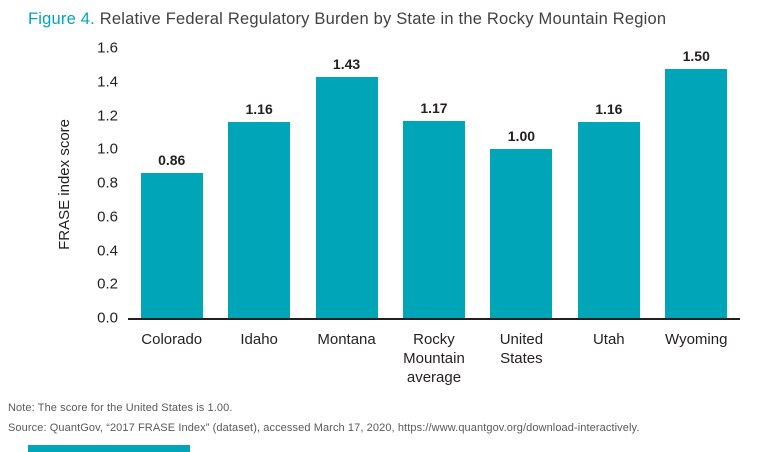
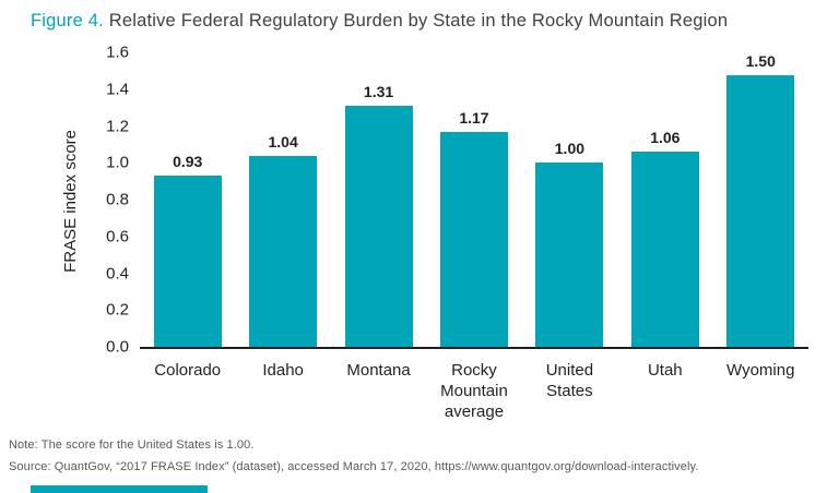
Colorado: 0.86 -> 0.93
Idaho: 1.16 -> 1.04
Montana: 1.43 -> 1.31
Utah: 1.16 -> 1.06
